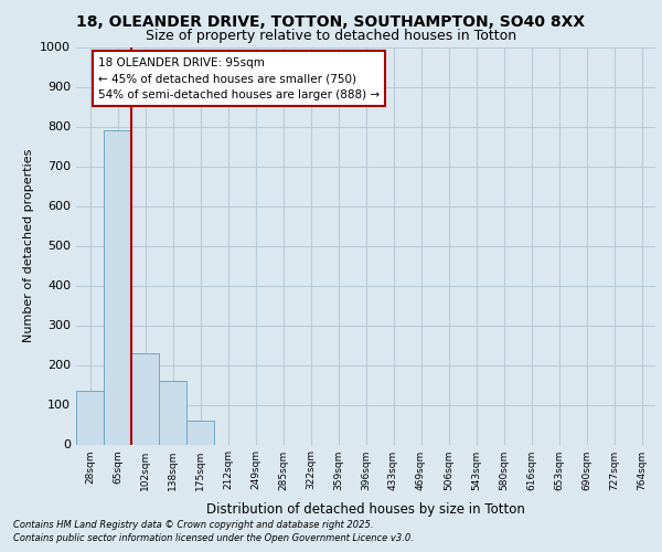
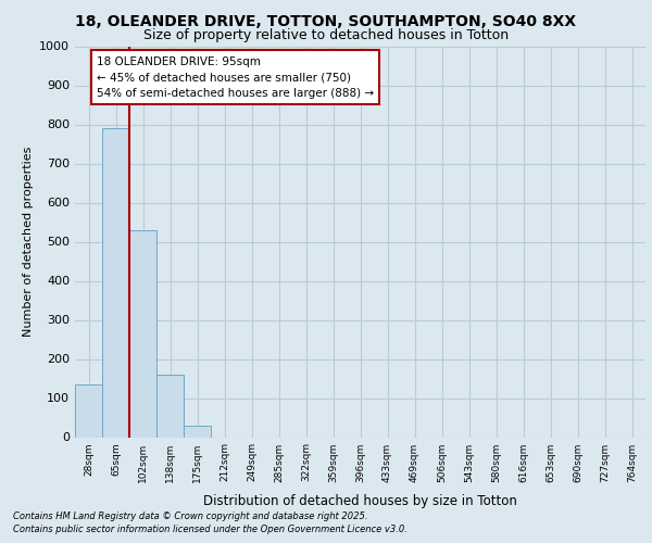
102sqm: 230 -> 530
175sqm: 60 -> 30
